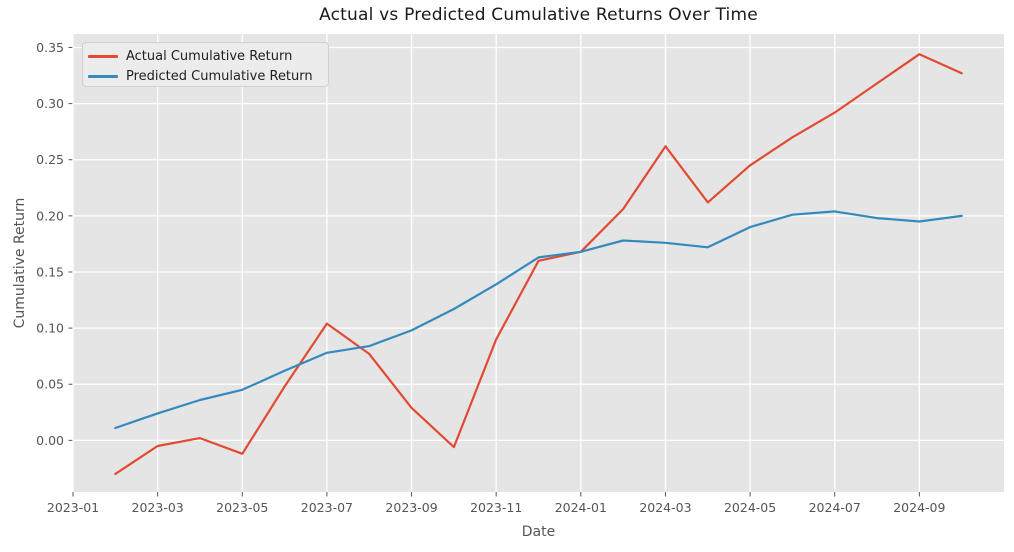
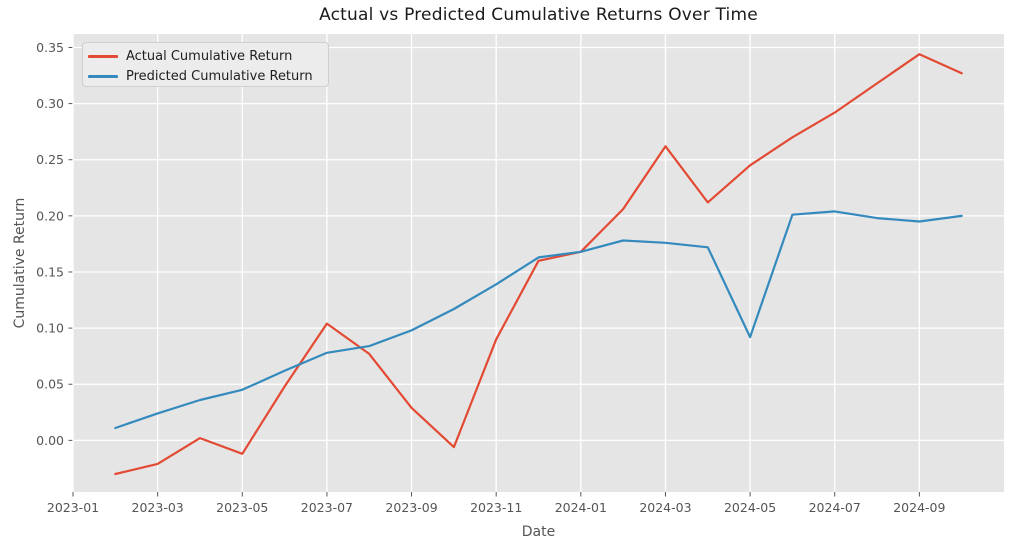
Actual Cumulative Return/2023-03: -0.005 -> -0.021
Predicted Cumulative Return/2024-05: 0.190 -> 0.092
